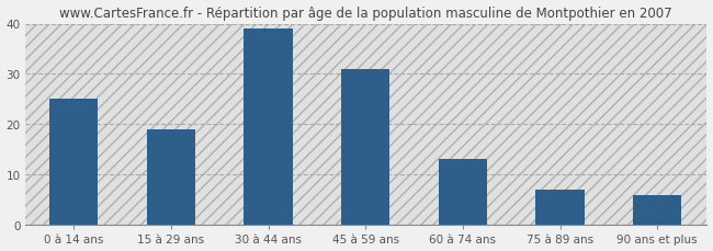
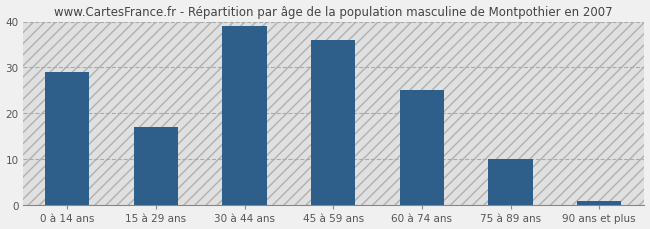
0 à 14 ans: 25 -> 29
15 à 29 ans: 19 -> 17
45 à 59 ans: 31 -> 36
60 à 74 ans: 13 -> 25
75 à 89 ans: 7 -> 10
90 ans et plus: 6 -> 1
